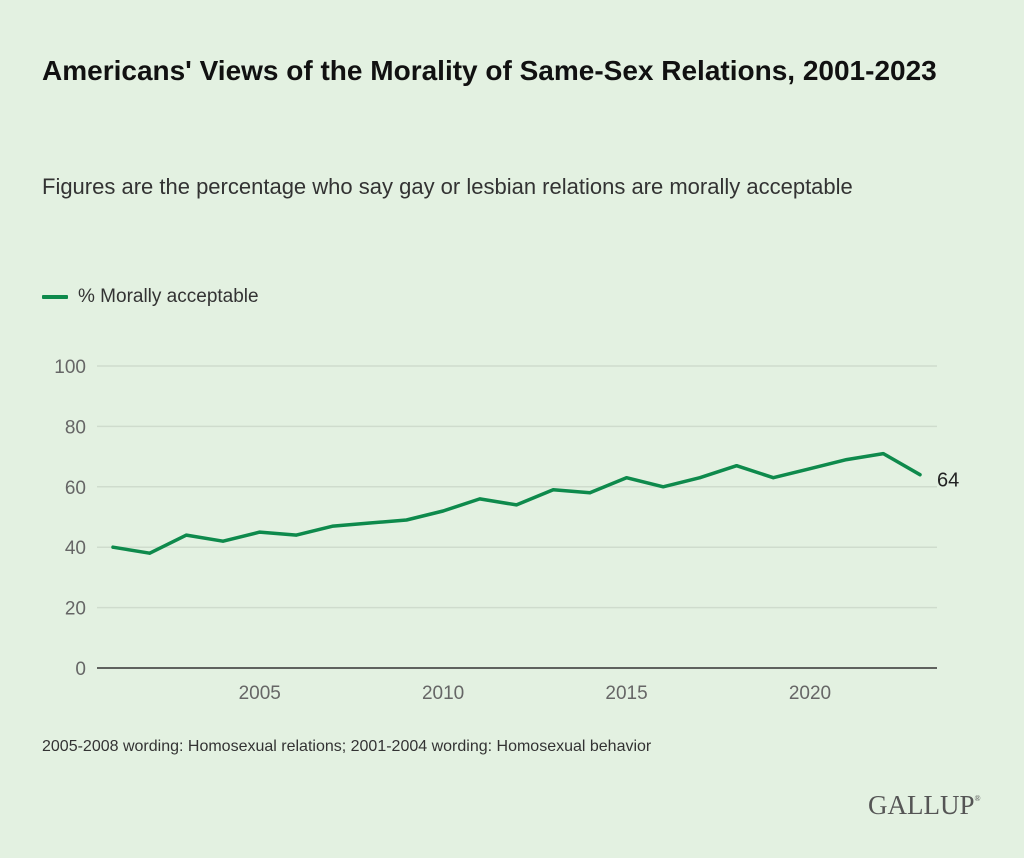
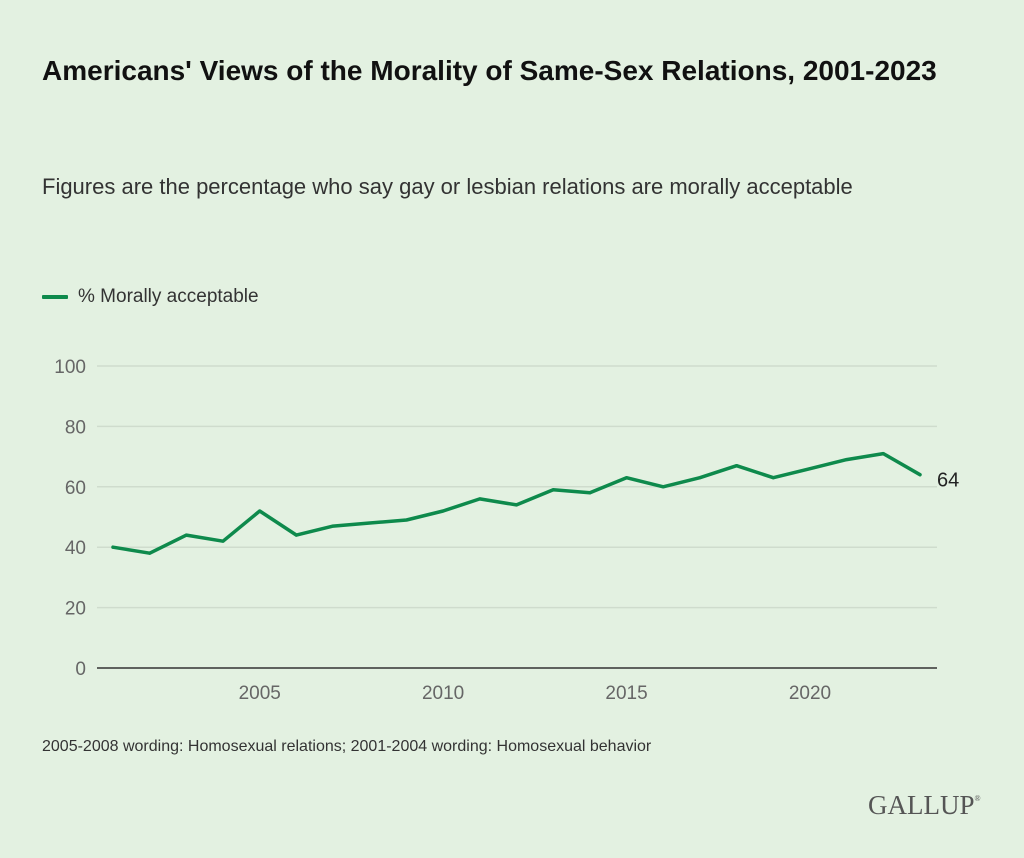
2005: 45 -> 52
